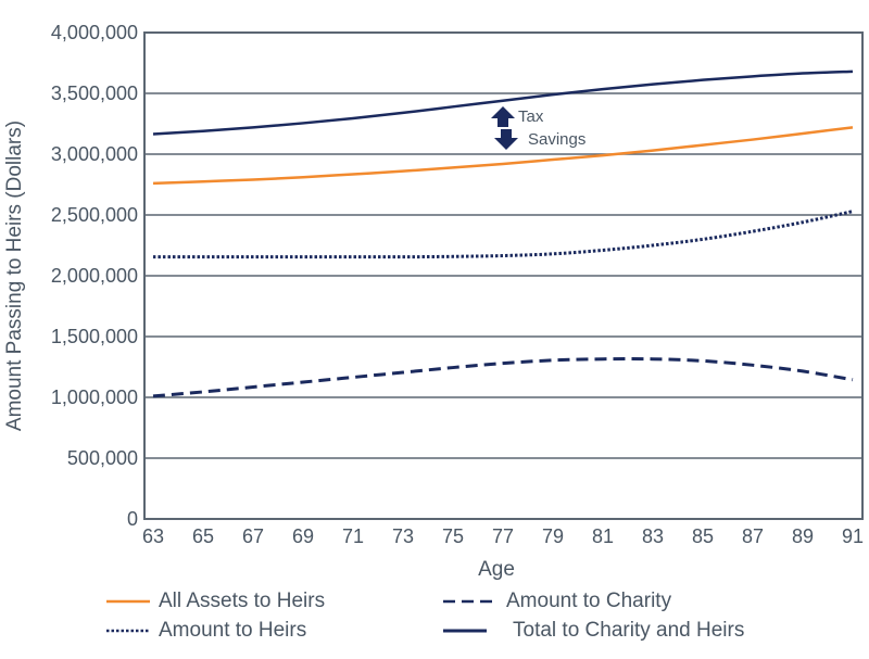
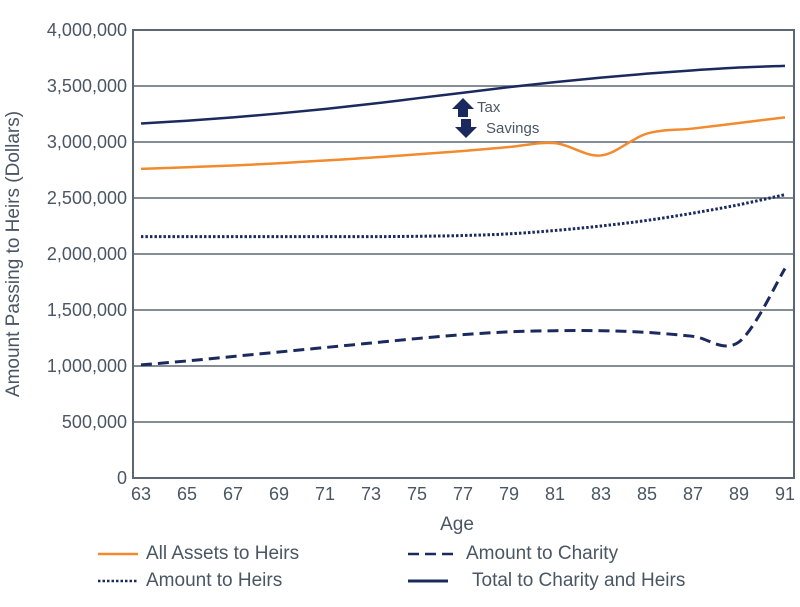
All Assets to Heirs/83: 3030000 -> 2880000
Amount to Charity/91: 1140000 -> 1870000
